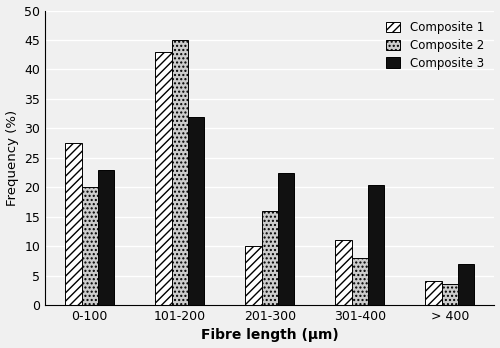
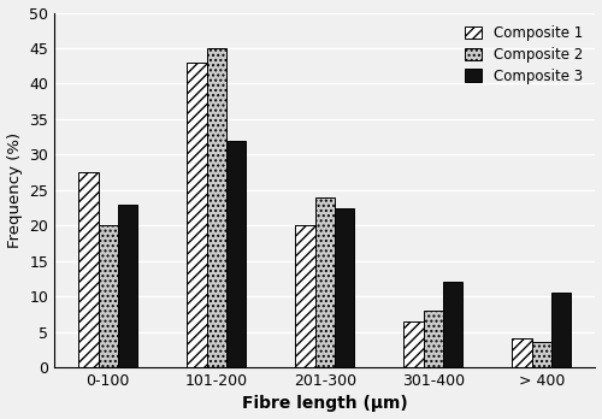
Composite 1/201-300: 10.0 -> 20.0
Composite 2/201-300: 16.0 -> 24.0
Composite 1/301-400: 11.0 -> 6.5
Composite 3/301-400: 20.4 -> 12.0
Composite 3/> 400: 7.0 -> 10.5
